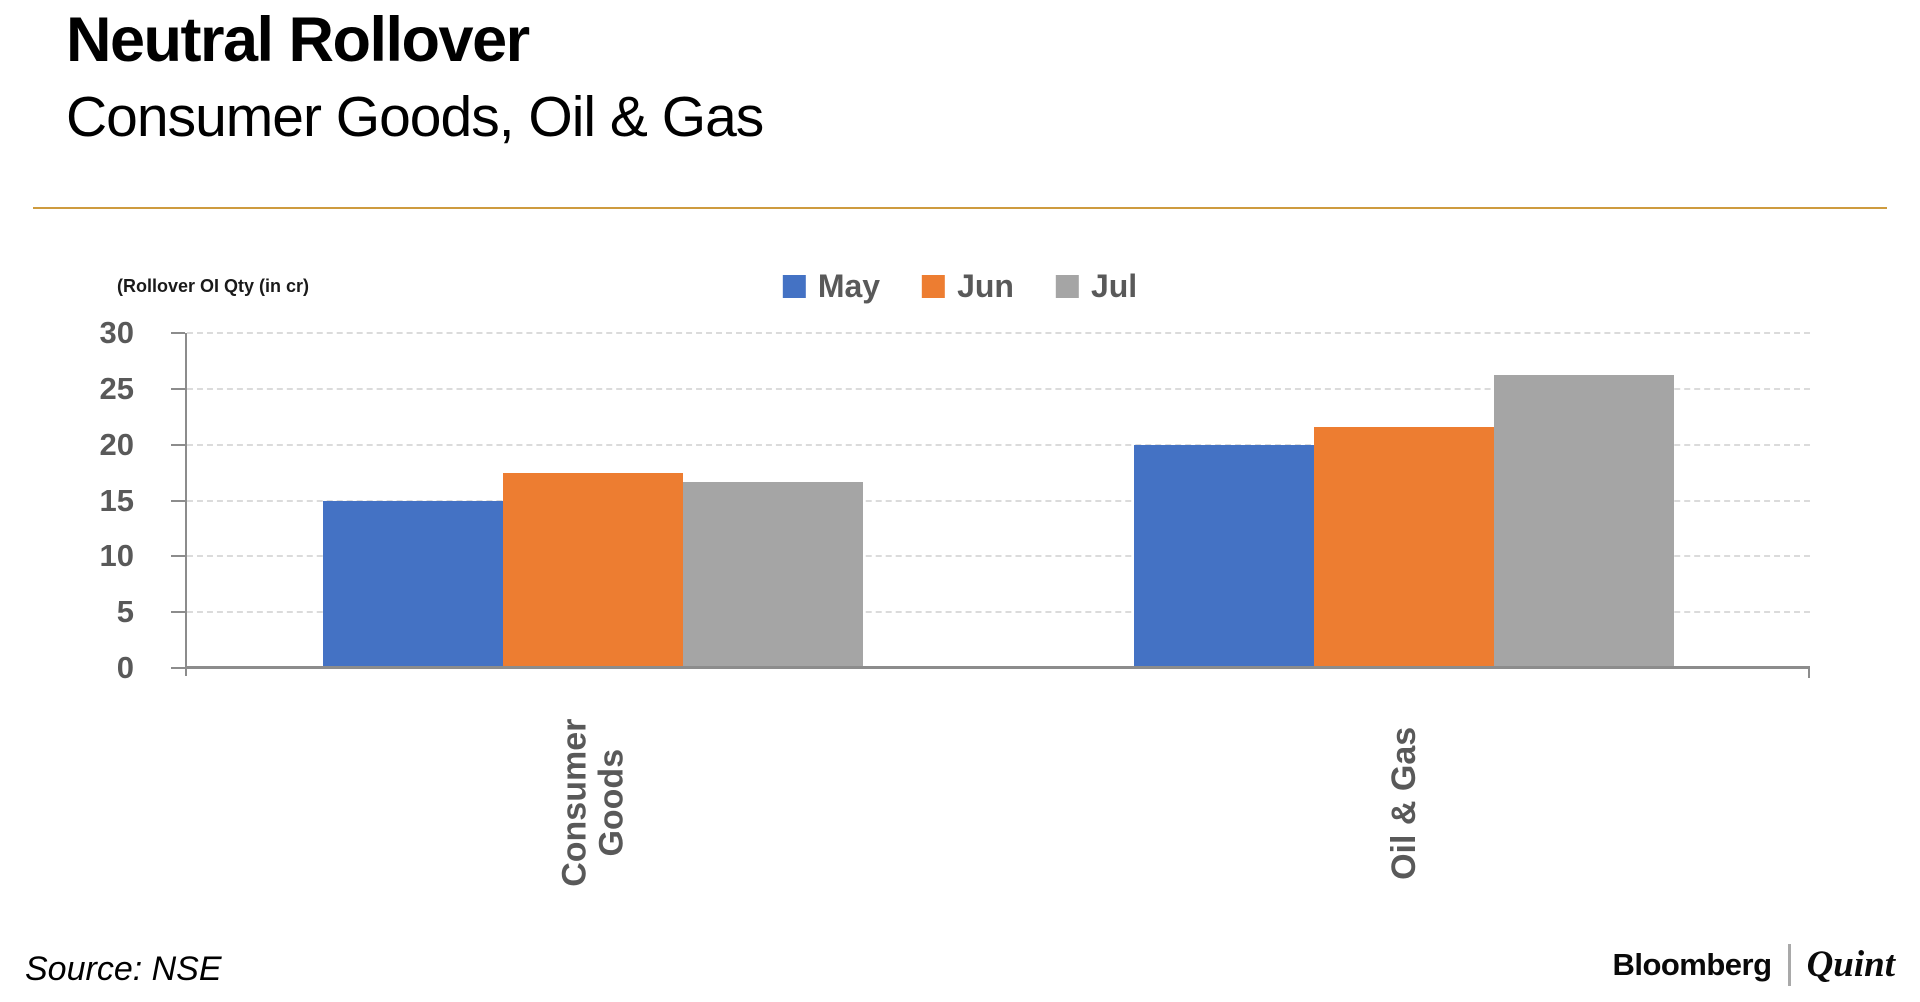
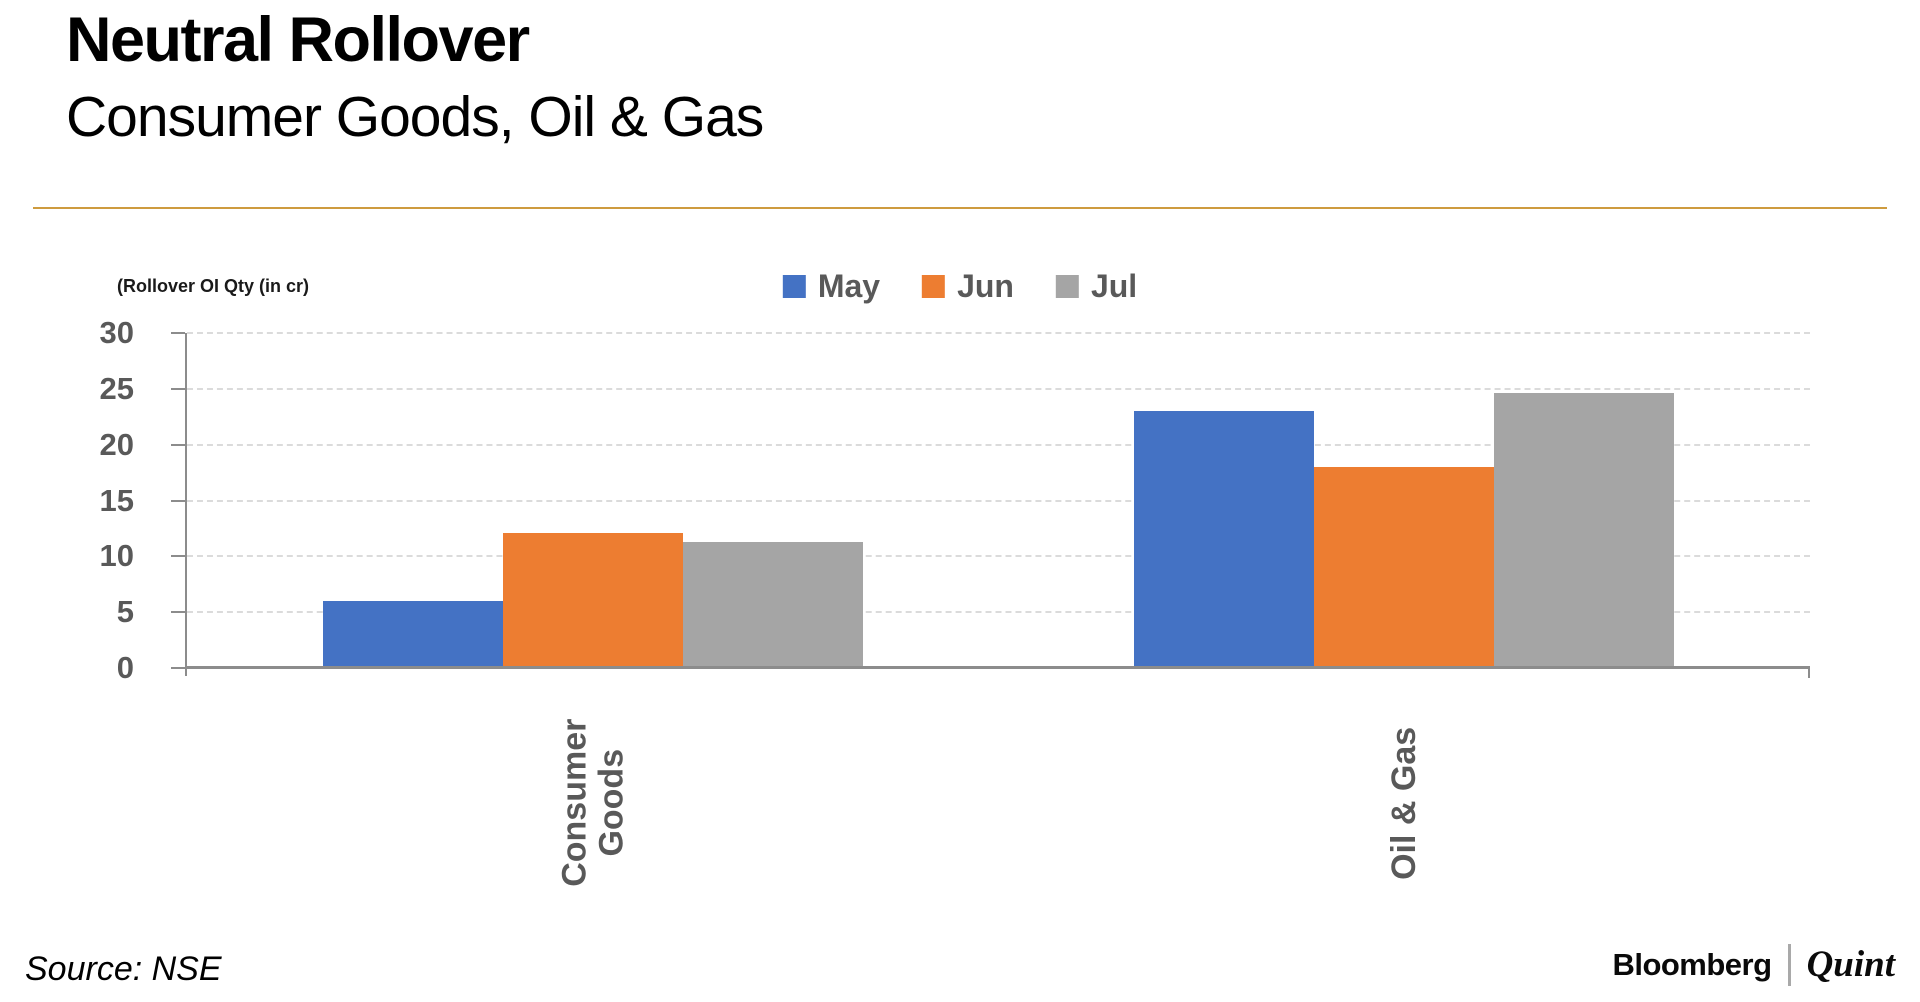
May/Consumer Goods: 15 -> 6
Jun/Consumer Goods: 17.5 -> 12.1
Jul/Consumer Goods: 16.7 -> 11.3
May/Oil & Gas: 20 -> 23
Jun/Oil & Gas: 21.6 -> 18.0
Jul/Oil & Gas: 26.2 -> 24.6
